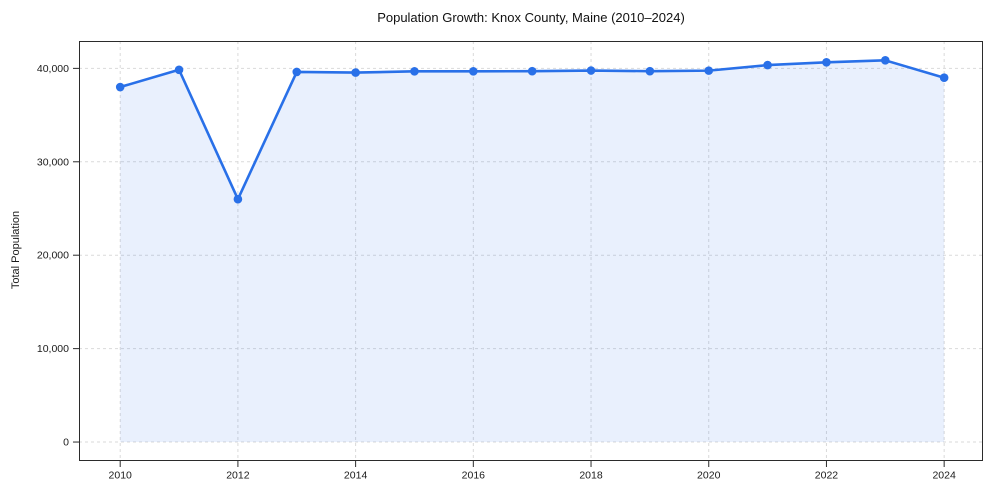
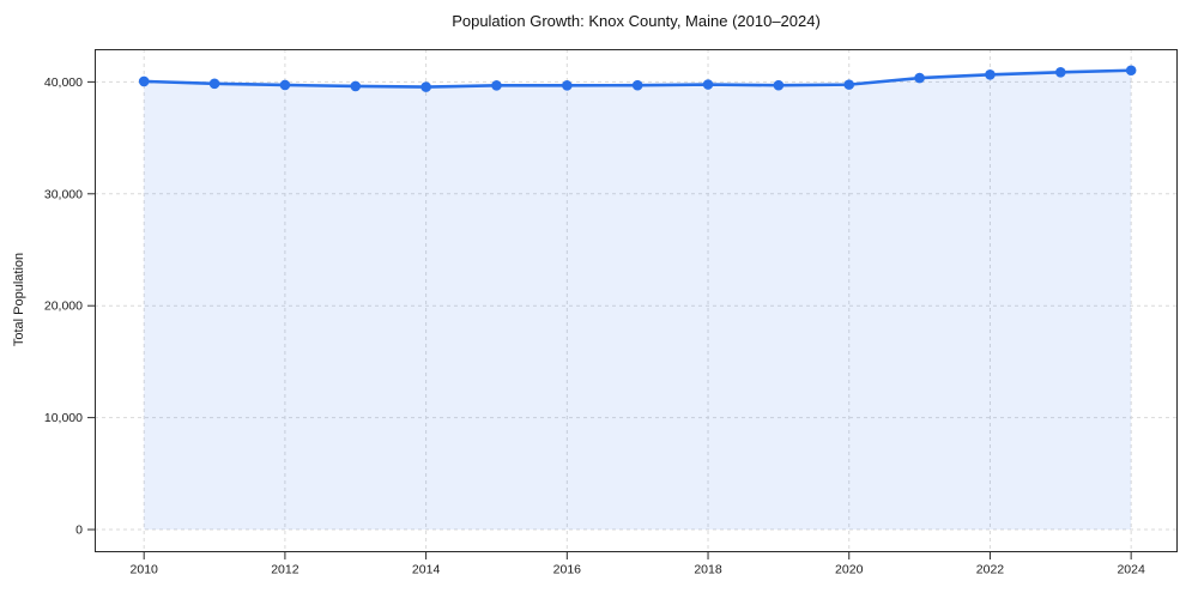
2010: 38000 -> 40000
2012: 26000 -> 40000
2024: 39000 -> 41000
